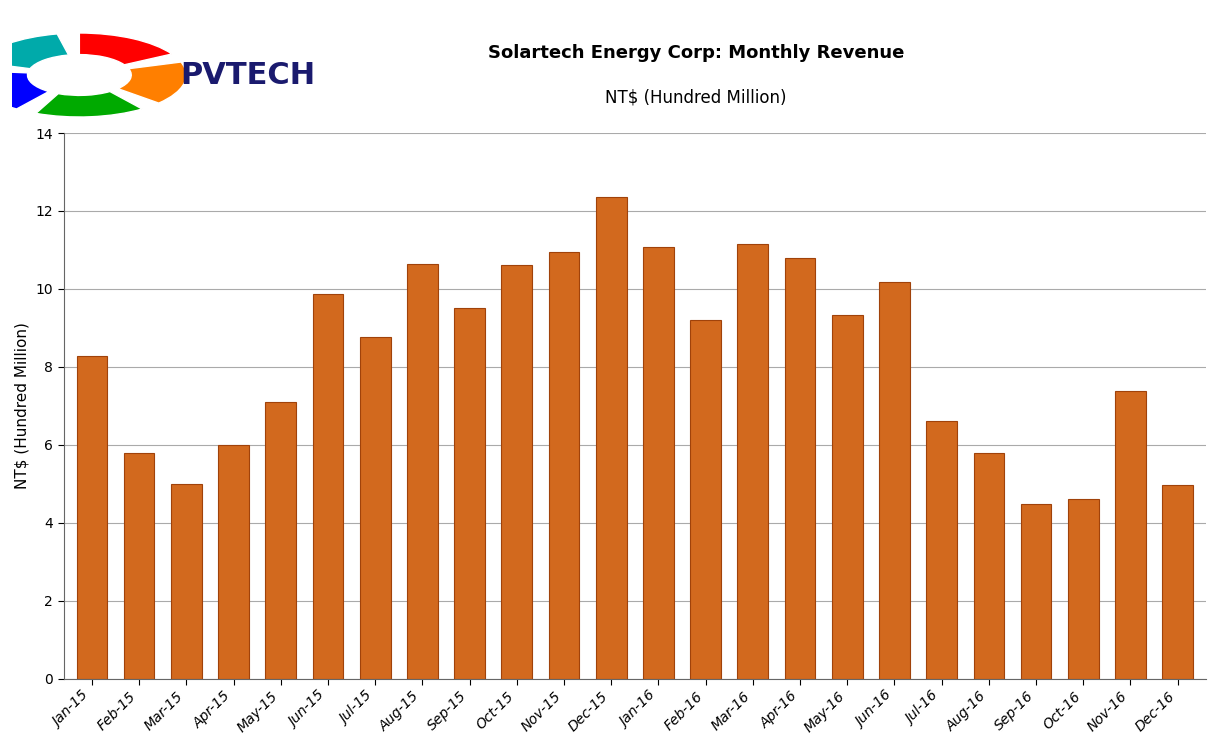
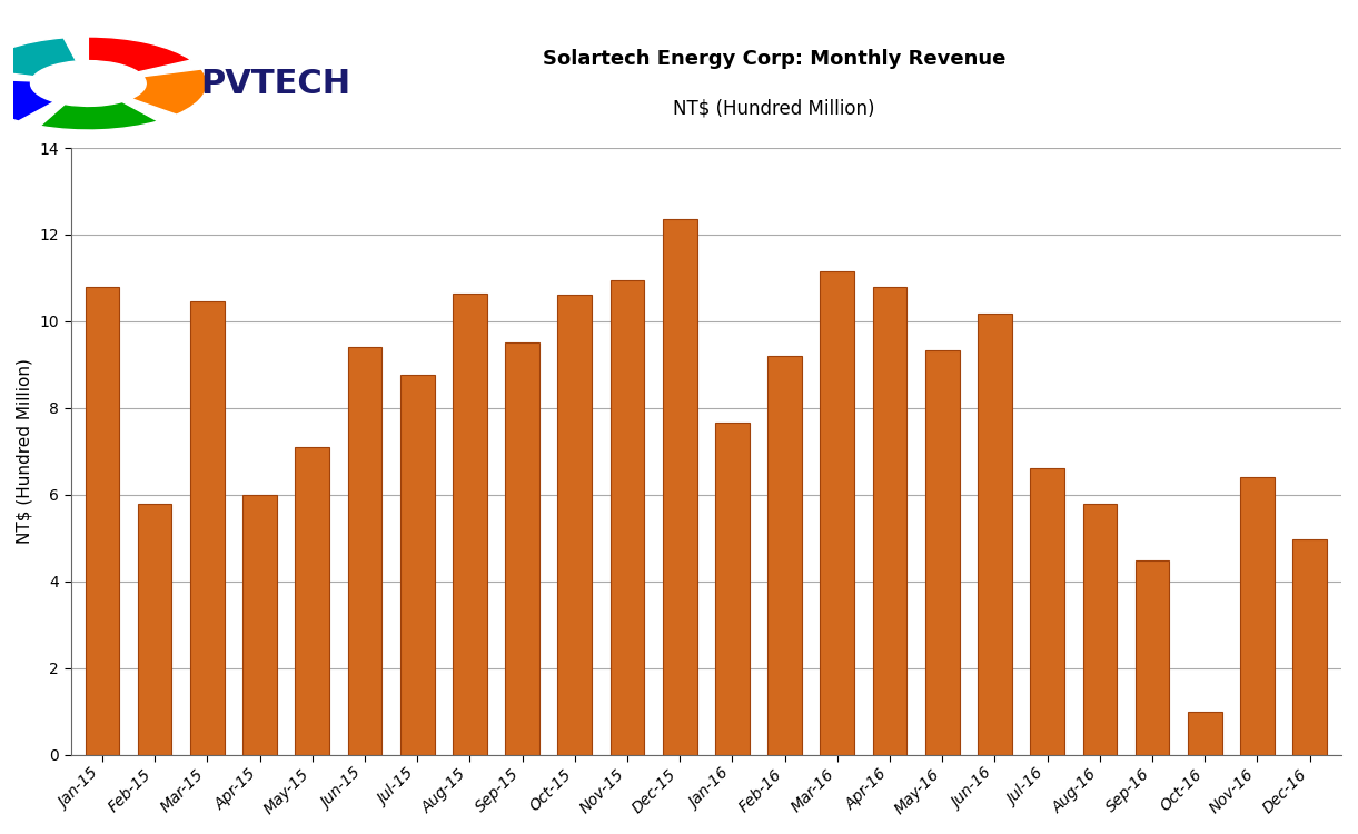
Jan-15: 8.28 -> 10.80
Mar-15: 5.00 -> 10.45
Jun-15: 9.87 -> 9.40
Jan-16: 11.07 -> 7.65
Oct-16: 4.60 -> 1.00
Nov-16: 7.37 -> 6.40
